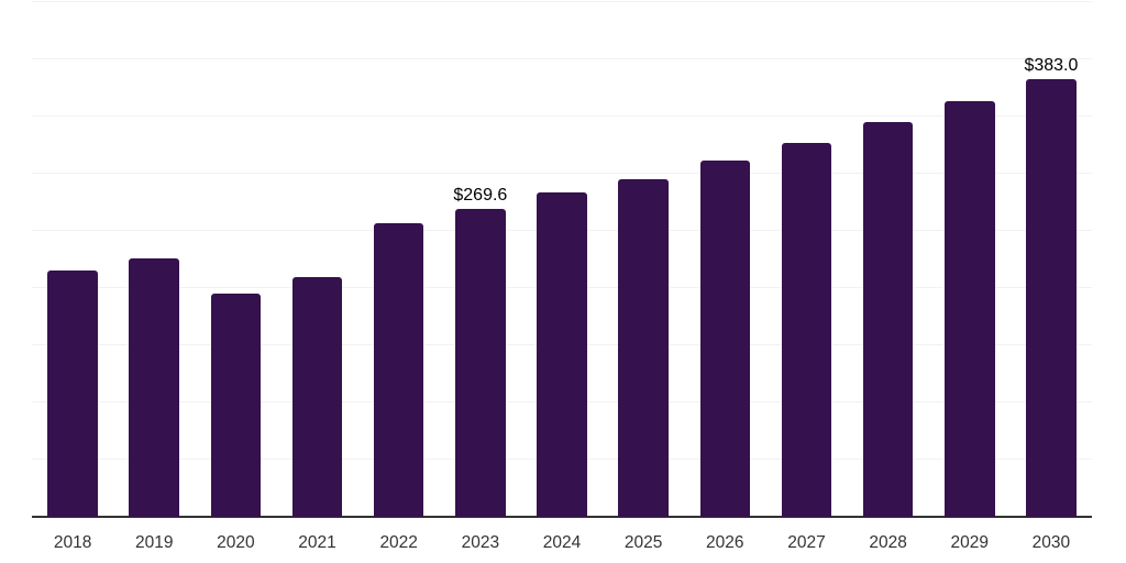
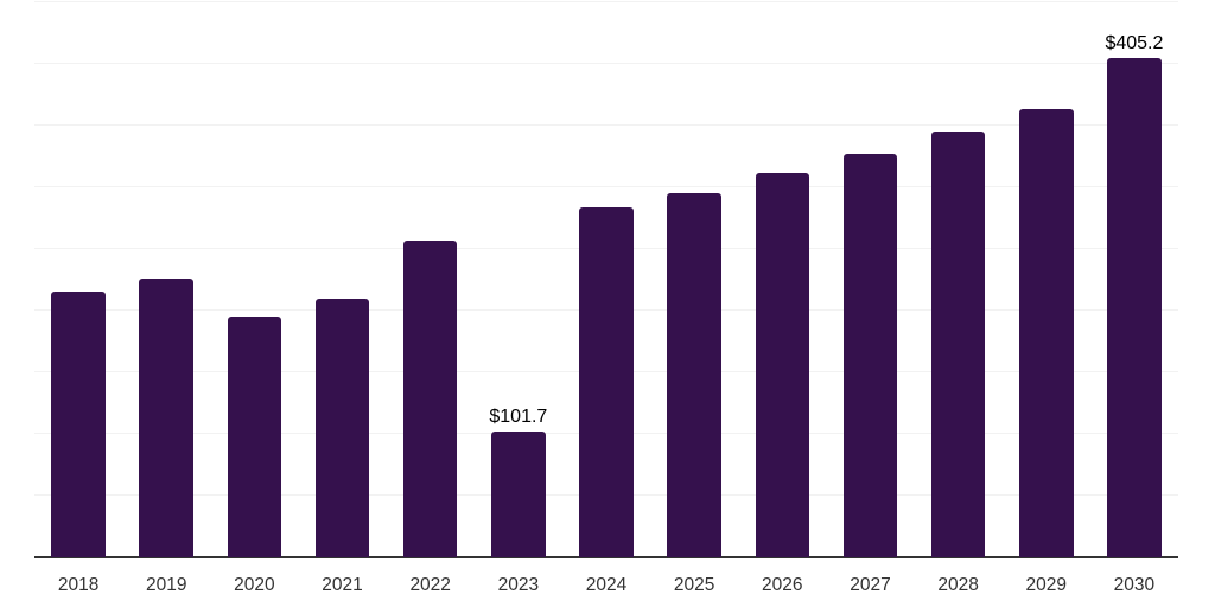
2023: $269.6 -> $101.7
2030: $383.0 -> $405.2
